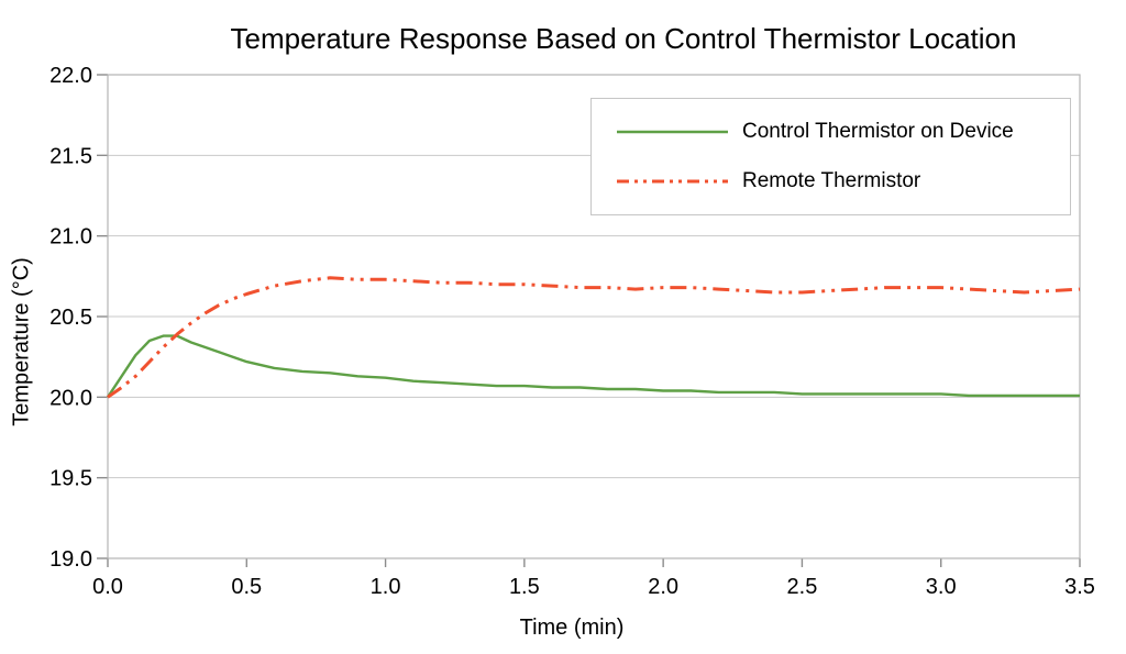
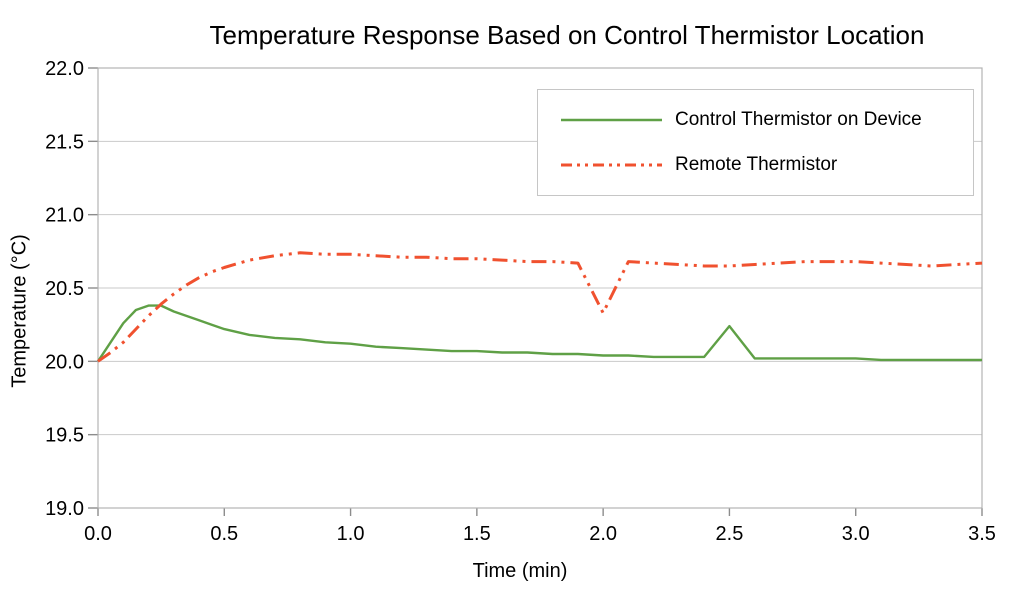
Remote Thermistor/2.0: 20.68 -> 20.33
Control Thermistor on Device/2.5: 20.02 -> 20.24
